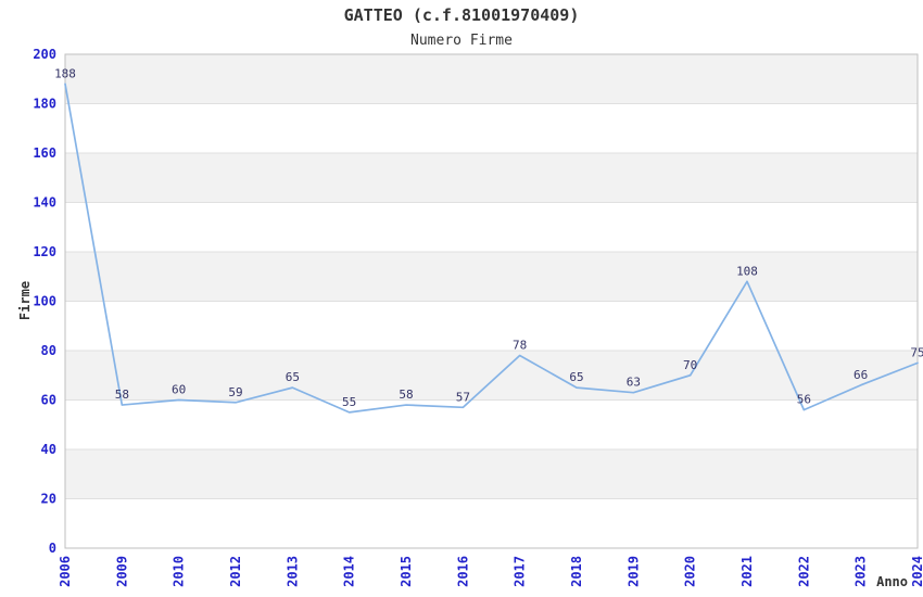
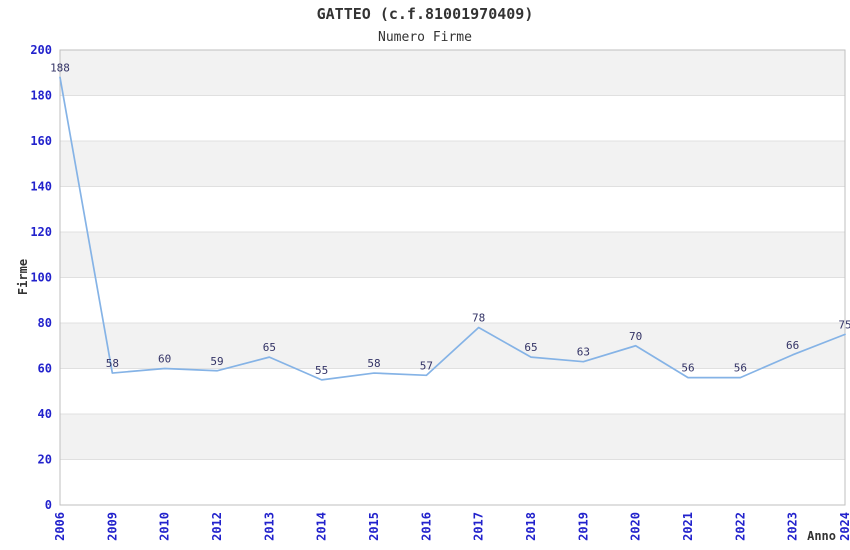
2021: 108 -> 56
